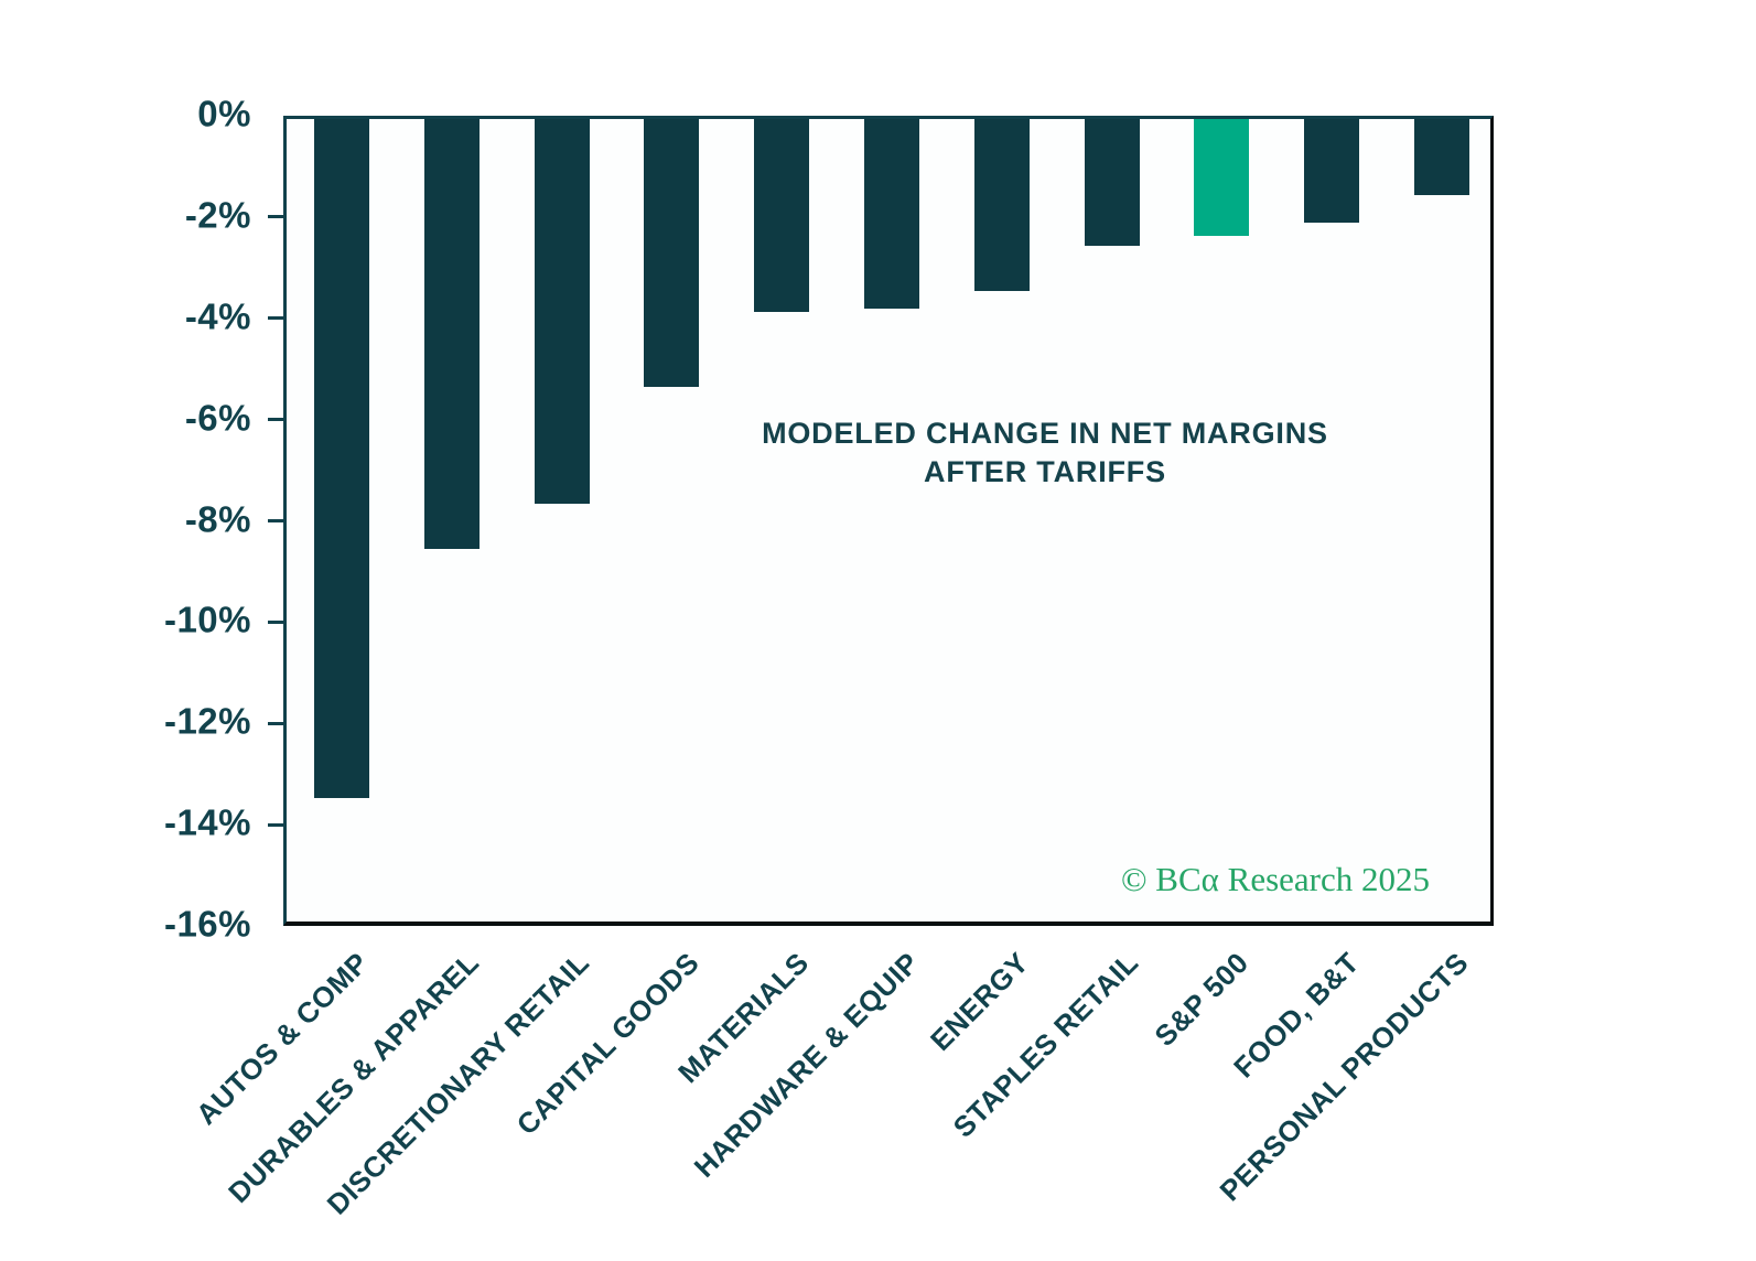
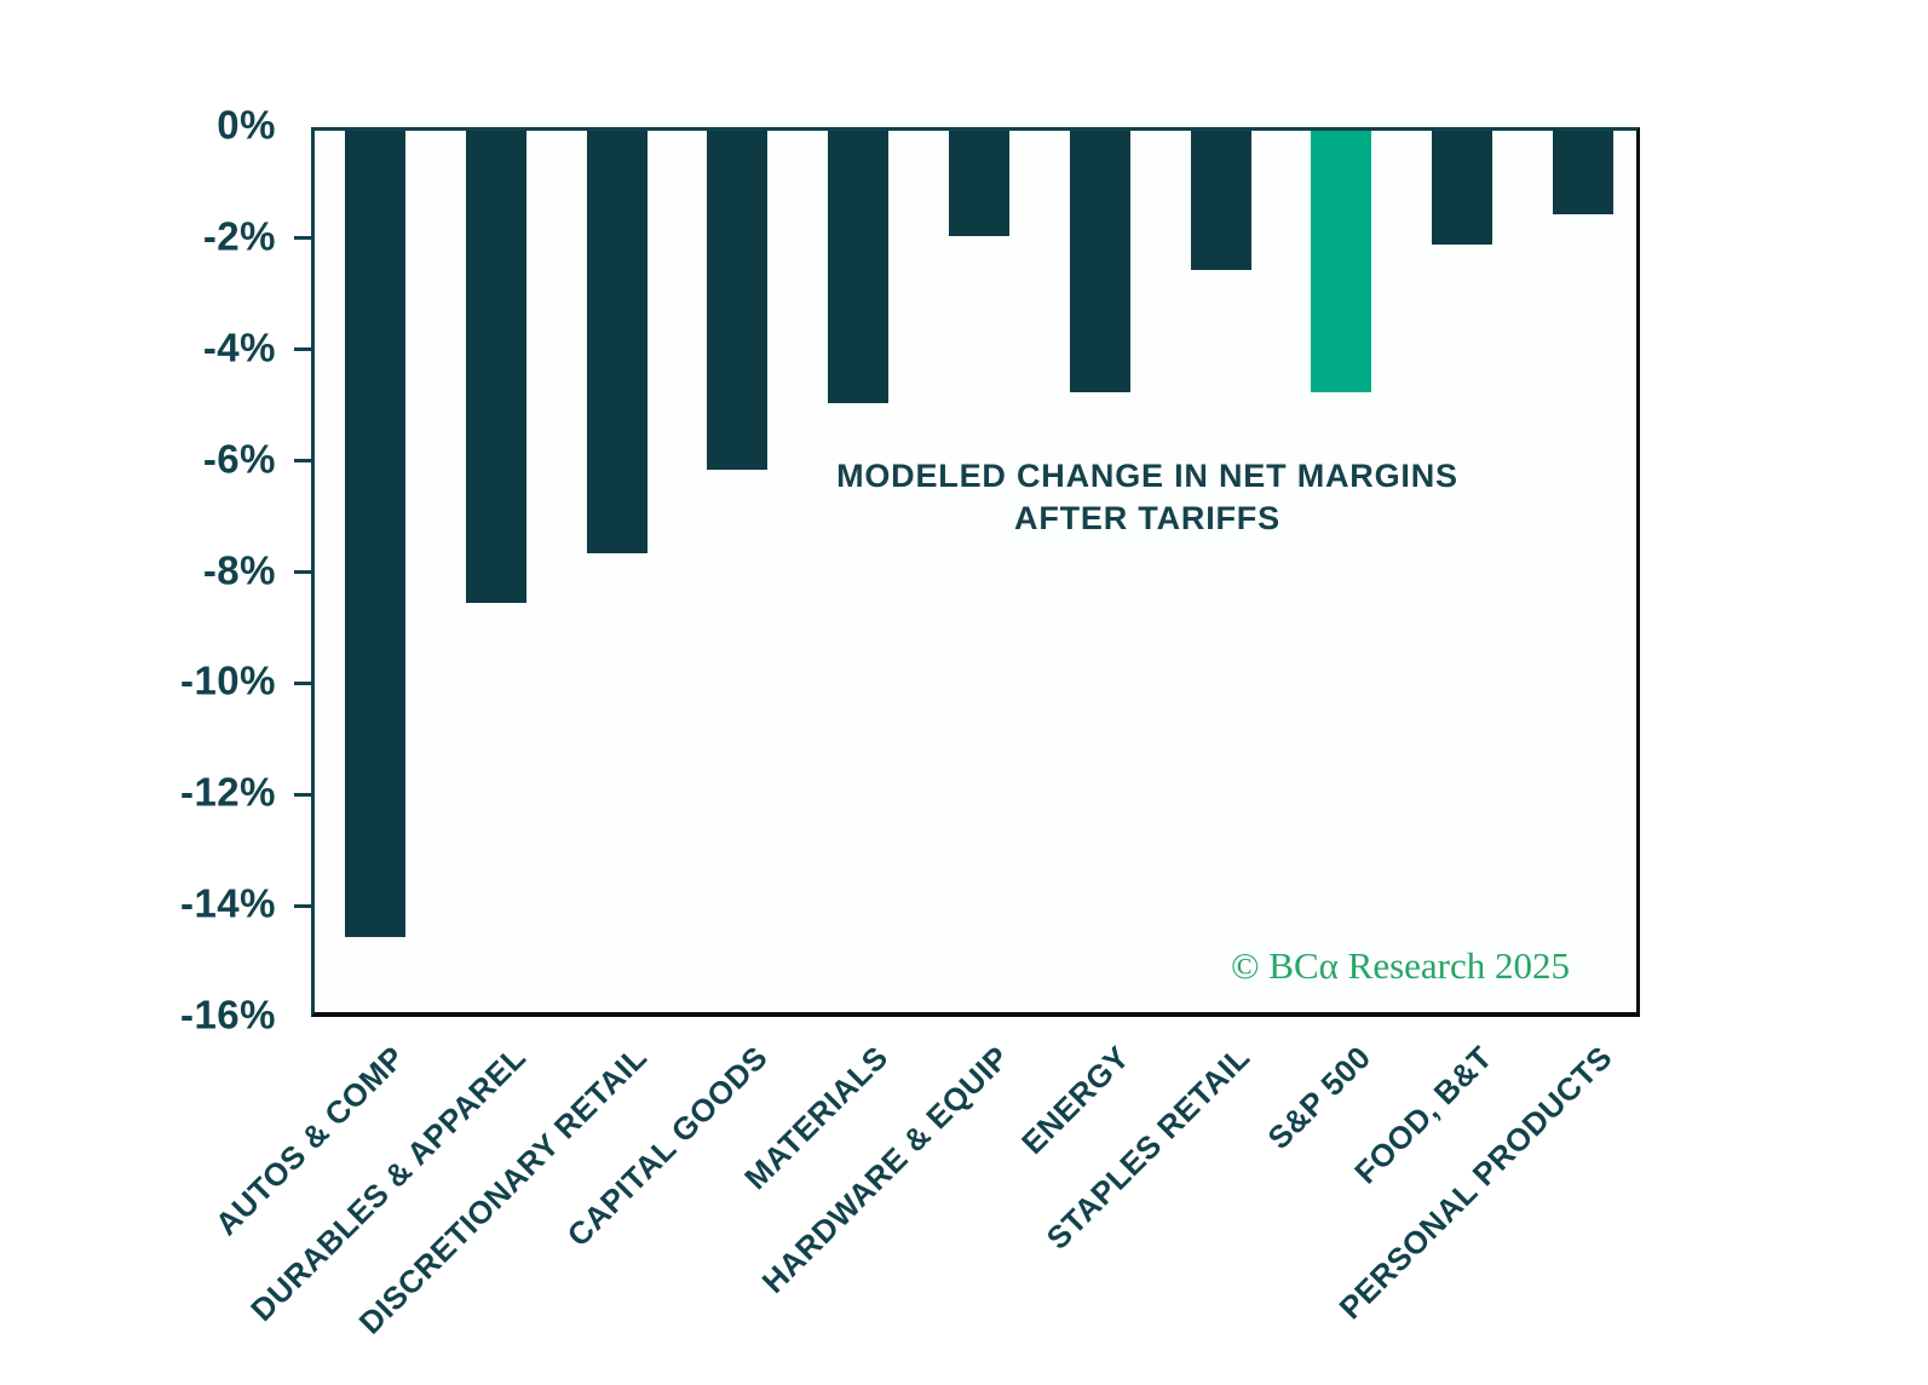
AUTOS & COMP: -13.4% -> -14.5%
CAPITAL GOODS: -5.3% -> -6.1%
MATERIALS: -3.8% -> -4.9%
HARDWARE & EQUIP: -3.8% -> -1.9%
ENERGY: -3.4% -> -4.7%
S&P 500: -2.3% -> -4.7%
